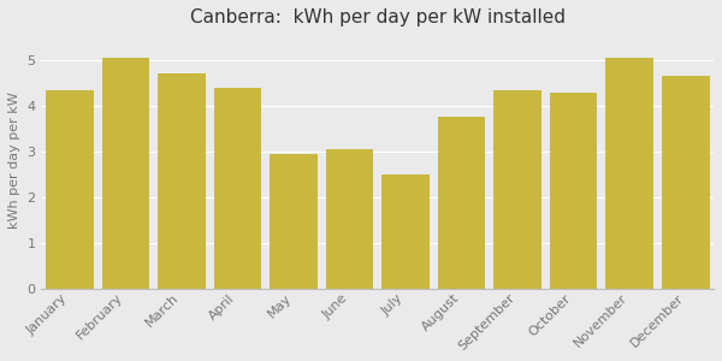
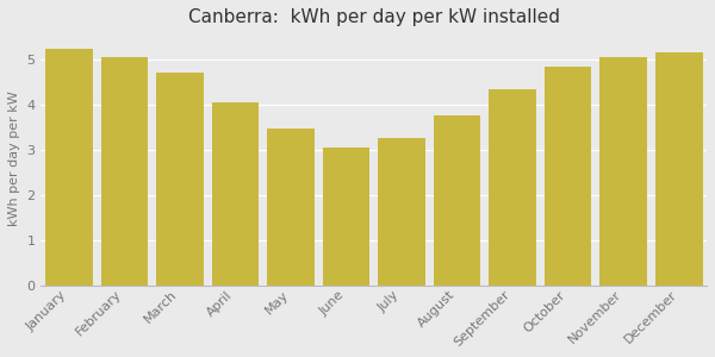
January: 4.35 -> 5.25
April: 4.40 -> 4.05
May: 2.95 -> 3.48
July: 2.50 -> 3.27
October: 4.30 -> 4.83
December: 4.65 -> 5.15
